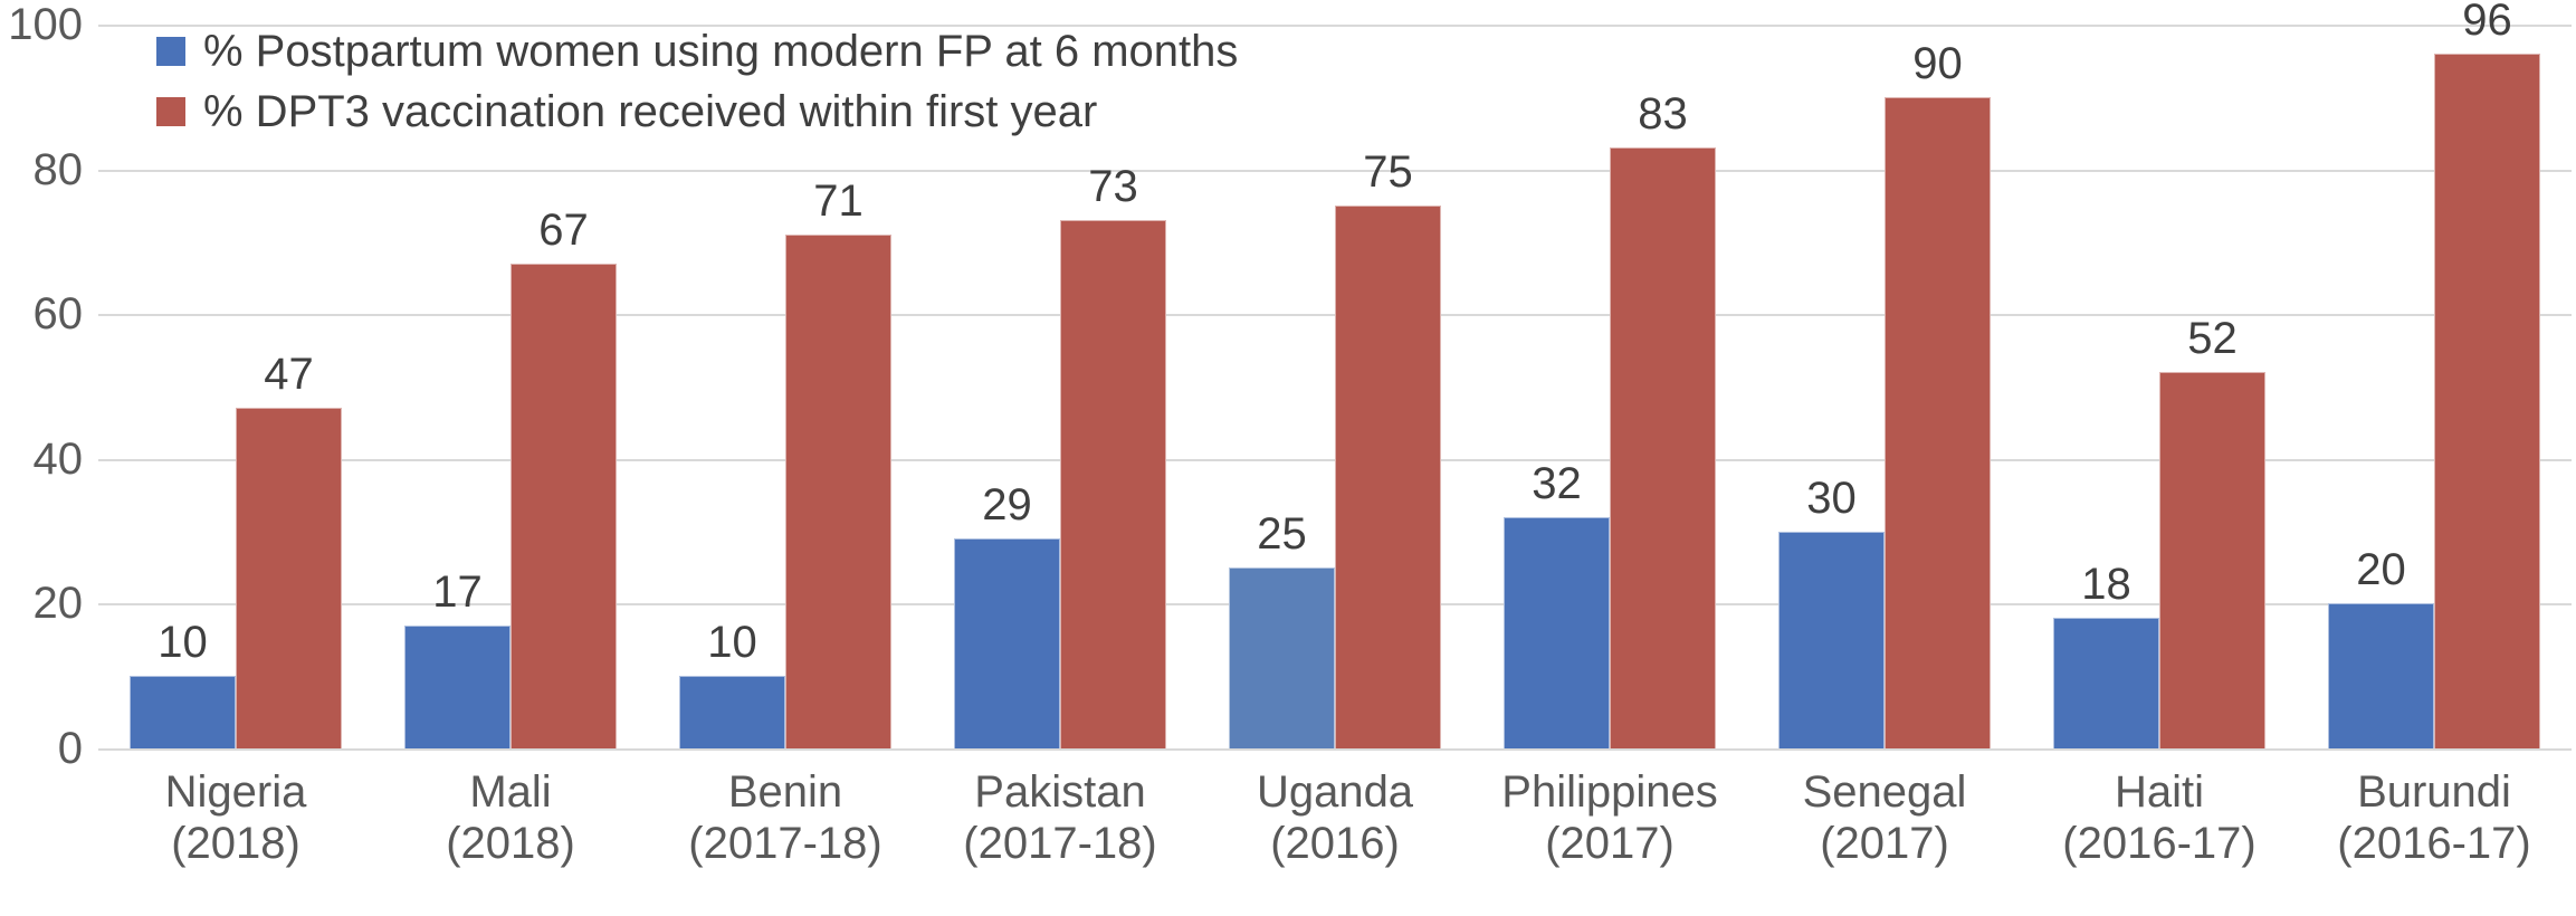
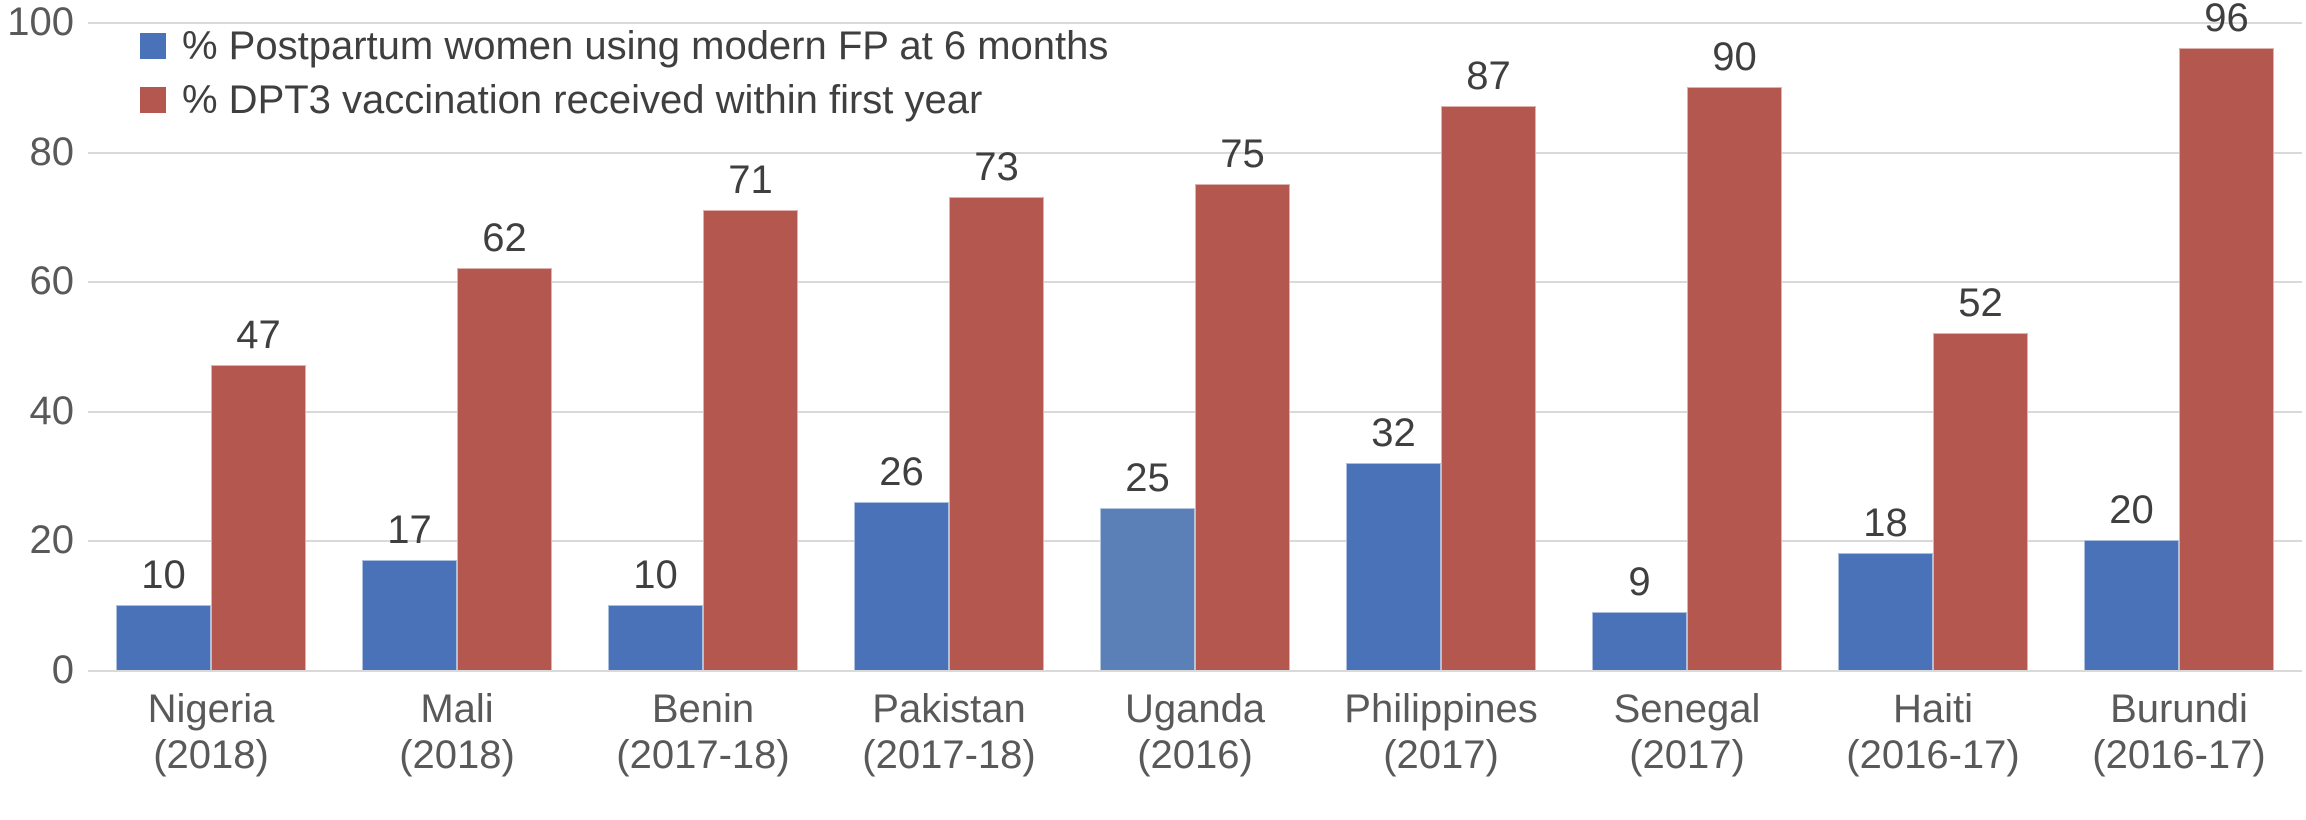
% DPT3 vaccination received within first year/Mali (2018): 67 -> 62
% Postpartum women using modern FP at 6 months/Pakistan (2017-18): 29 -> 26
% DPT3 vaccination received within first year/Philippines (2017): 83 -> 87
% Postpartum women using modern FP at 6 months/Senegal (2017): 30 -> 9
